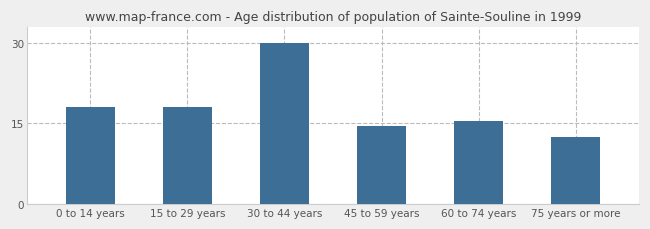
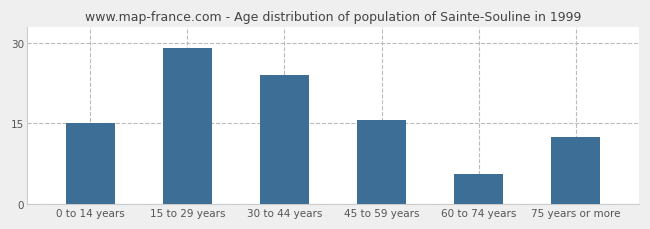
0 to 14 years: 18.0 -> 15.0
15 to 29 years: 18.0 -> 29.0
30 to 44 years: 30.0 -> 24.0
45 to 59 years: 14.5 -> 15.6
60 to 74 years: 15.5 -> 5.6
